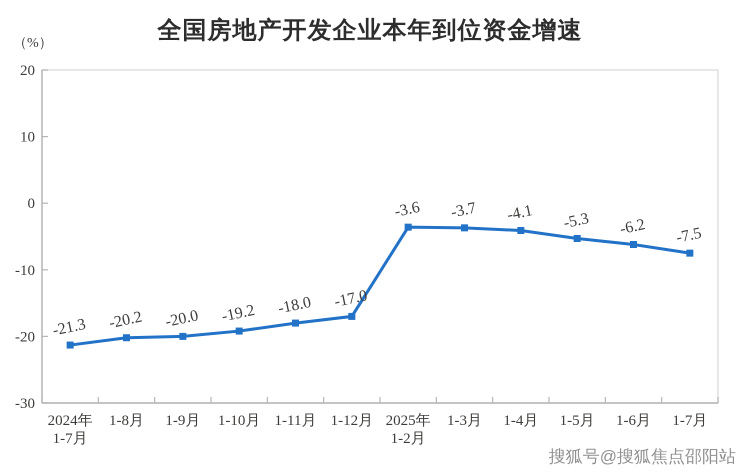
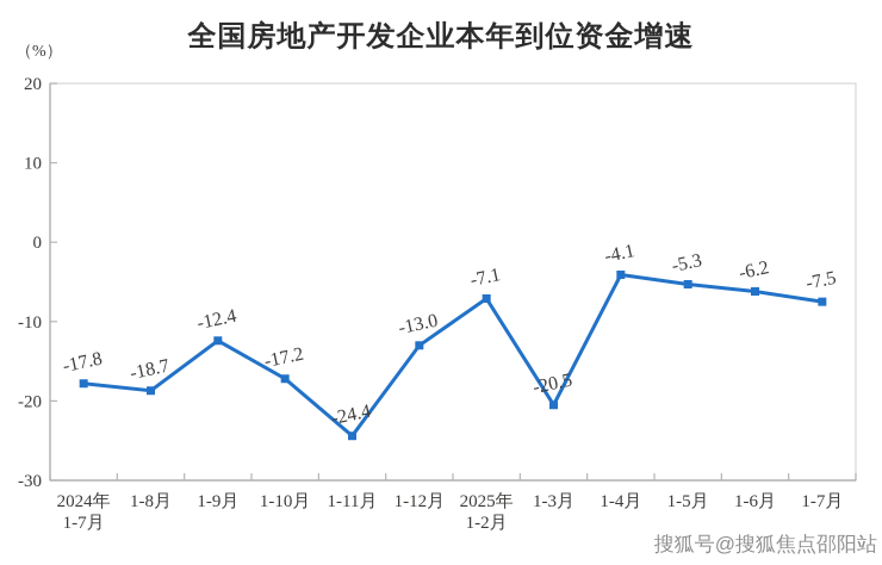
2024年 1-7月: -21.3 -> -17.8
1-8月: -20.2 -> -18.7
1-9月: -20.0 -> -12.4
1-10月: -19.2 -> -17.2
1-11月: -18.0 -> -24.4
1-12月: -17.0 -> -13.0
2025年 1-2月: -3.6 -> -7.1
1-3月: -3.7 -> -20.5
